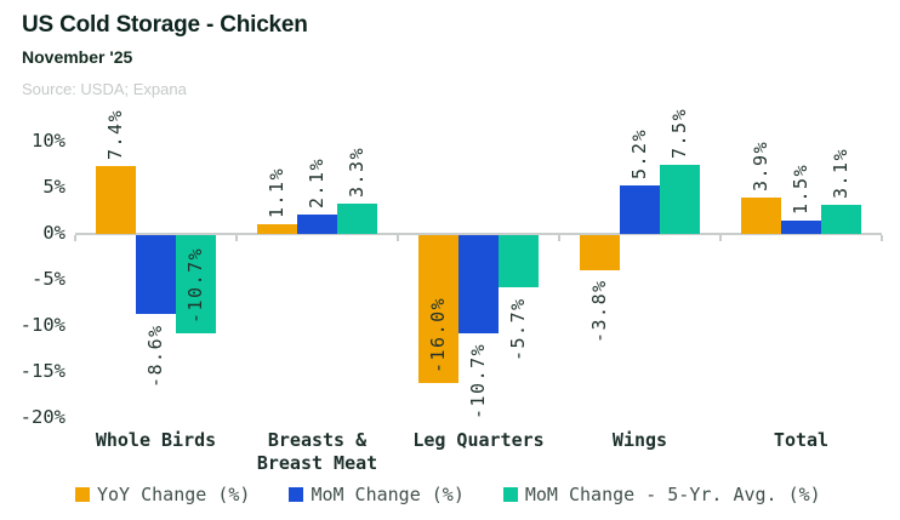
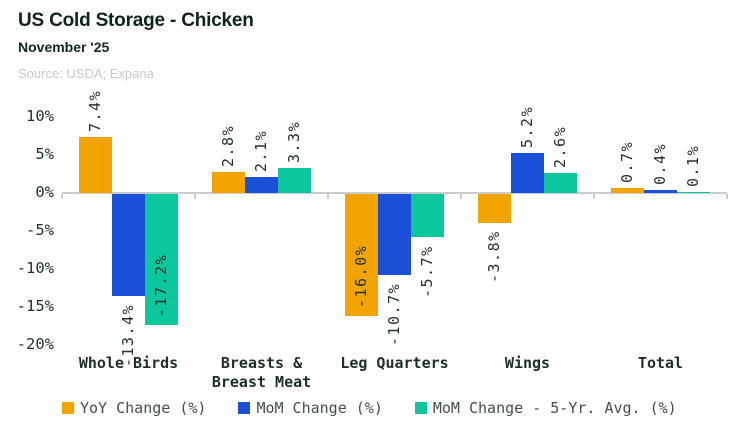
MoM Change (%)/Whole Birds: -8.6% -> -13.4%
MoM Change - 5-Yr. Avg. (%)/Whole Birds: -10.7% -> -17.2%
YoY Change (%)/Breasts & Breast Meat: 1.1% -> 2.8%
MoM Change - 5-Yr. Avg. (%)/Wings: 7.5% -> 2.6%
YoY Change (%)/Total: 3.9% -> 0.7%
MoM Change (%)/Total: 1.5% -> 0.4%
MoM Change - 5-Yr. Avg. (%)/Total: 3.1% -> 0.1%
